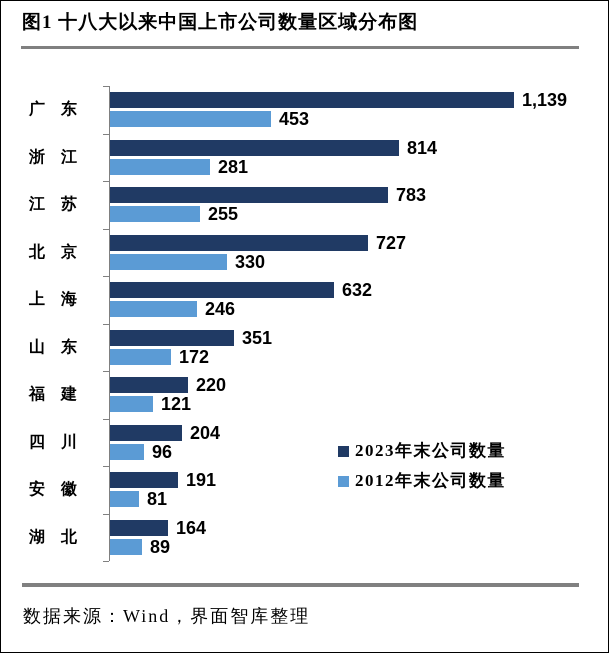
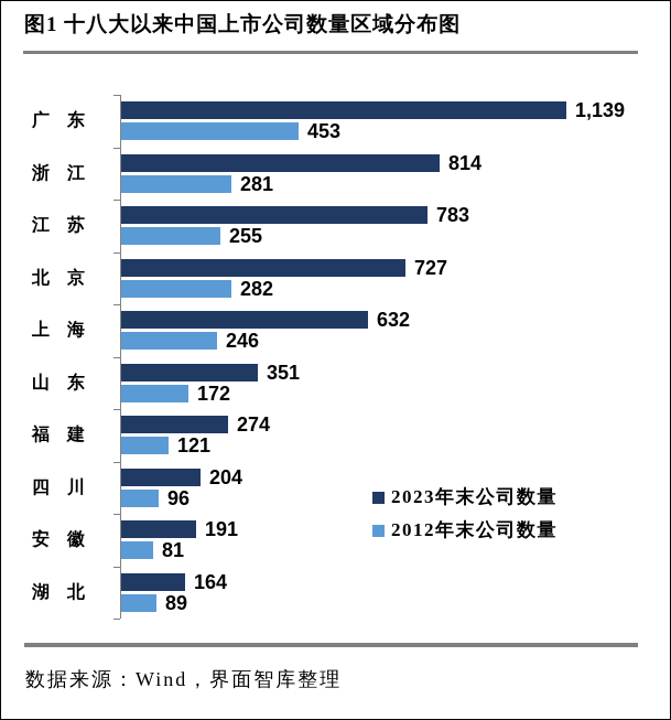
2012年末公司数量/北京: 330 -> 282
2023年末公司数量/福建: 220 -> 274
